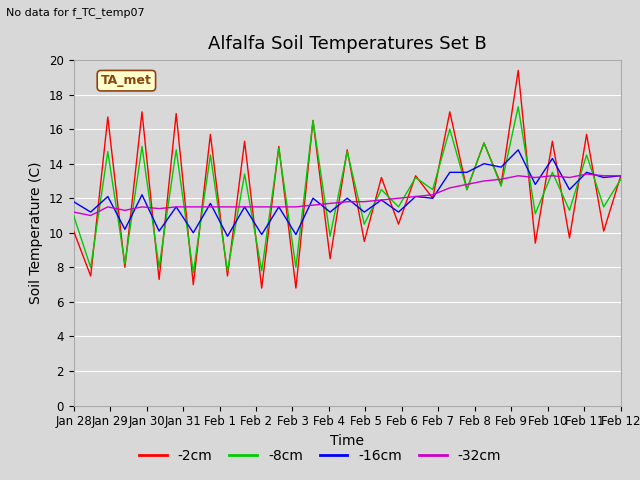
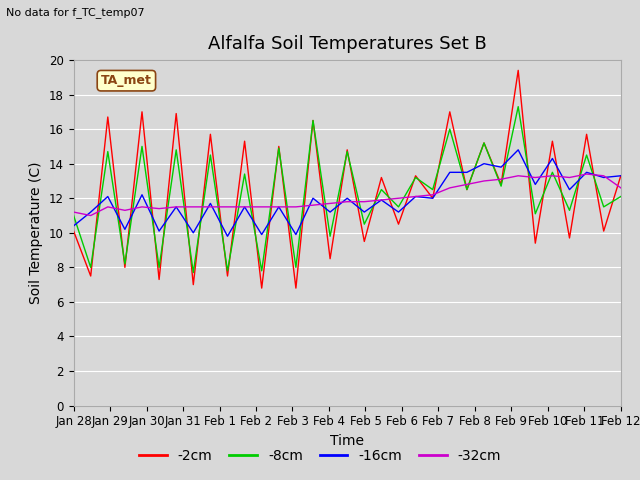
-16cm/Jan 28: 11.8 -> 10.4
-8cm/Feb 12: 13.1 -> 12.1
-32cm/Feb 12: 13.3 -> 12.6
